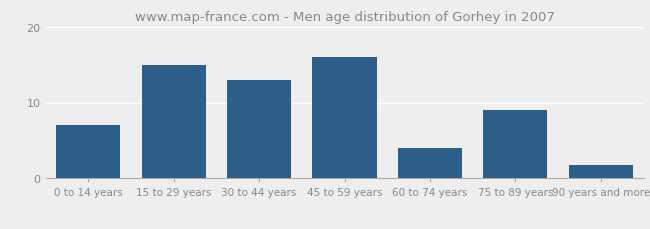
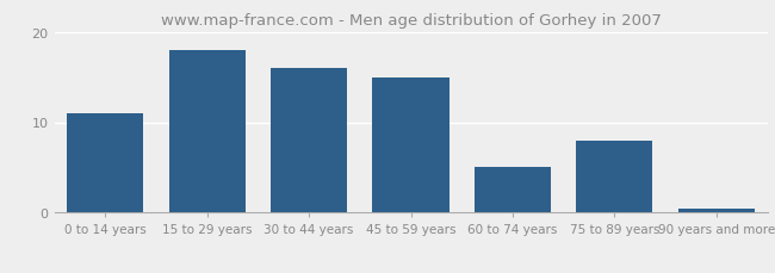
0 to 14 years: 7.0 -> 11.0
15 to 29 years: 15.0 -> 18.0
30 to 44 years: 13.0 -> 16.0
45 to 59 years: 16.0 -> 15.0
60 to 74 years: 4.0 -> 5.0
75 to 89 years: 9.0 -> 8.0
90 years and more: 1.8 -> 0.5
